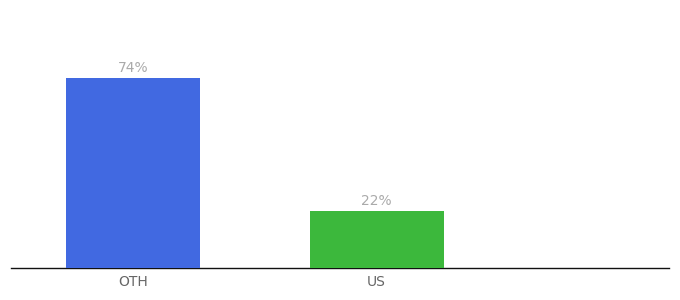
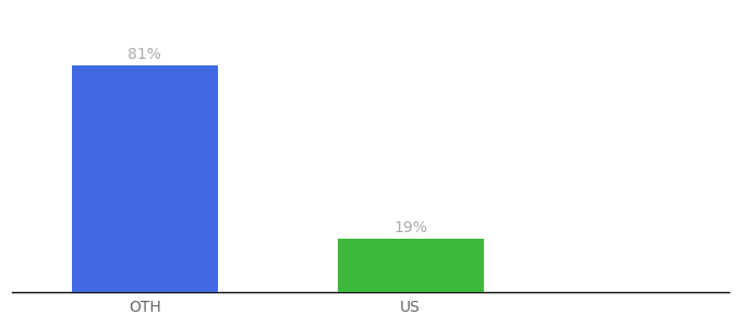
OTH: 74% -> 81%
US: 22% -> 19%
